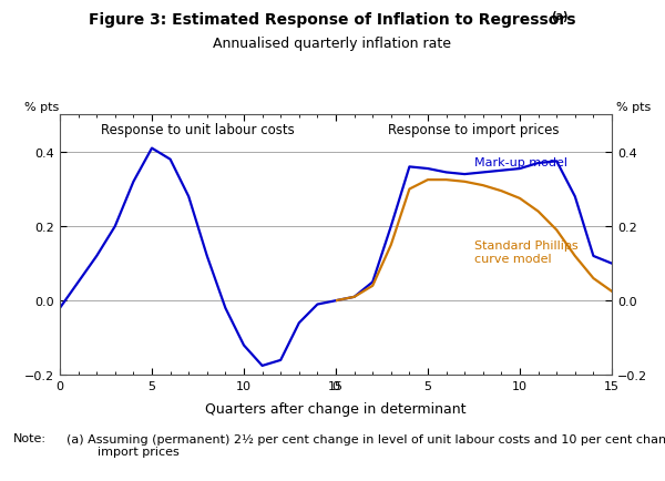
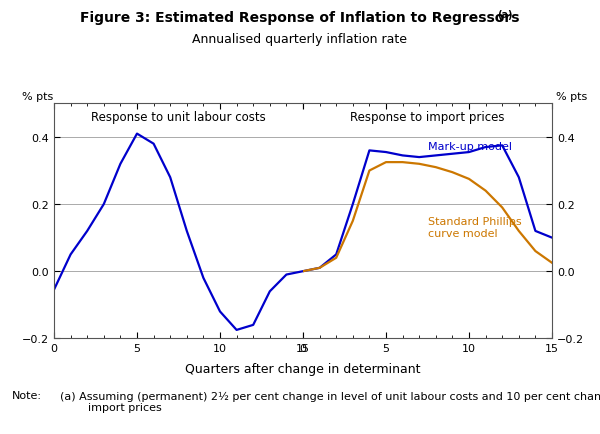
0: -0.020 -> -0.055
